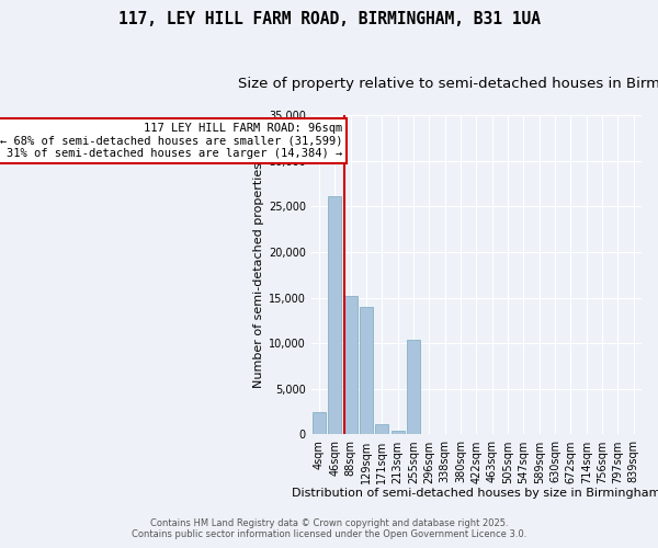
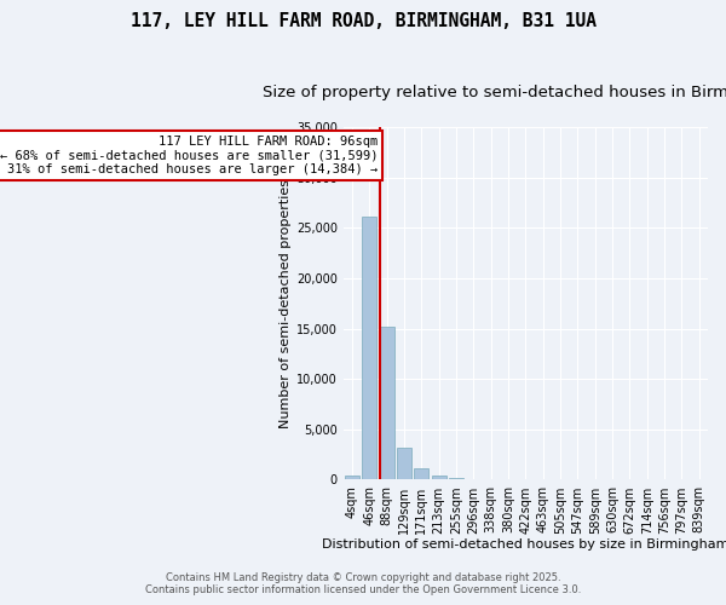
4sqm: 2,400 -> 400
129sqm: 14,000 -> 3,200
255sqm: 10,400 -> 200
